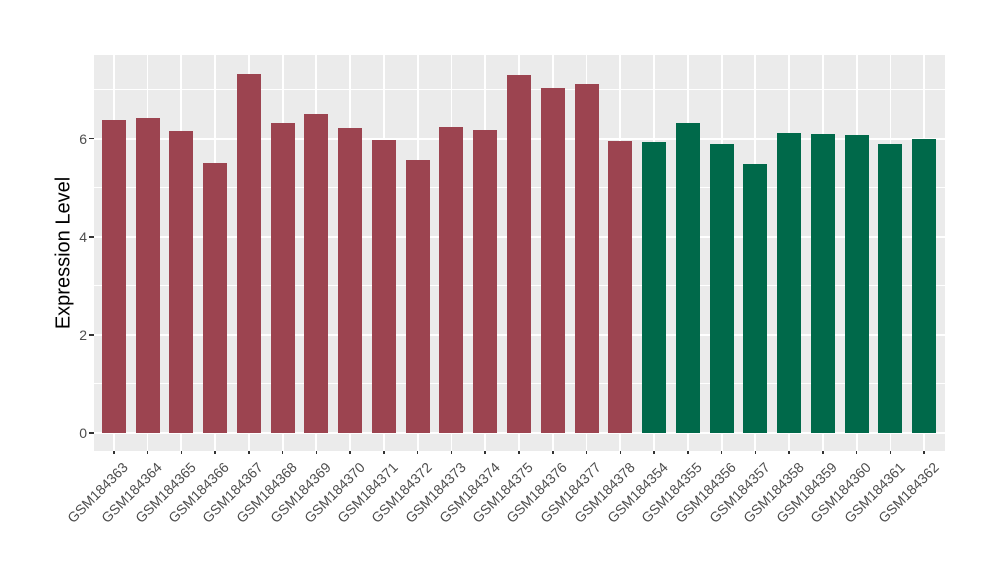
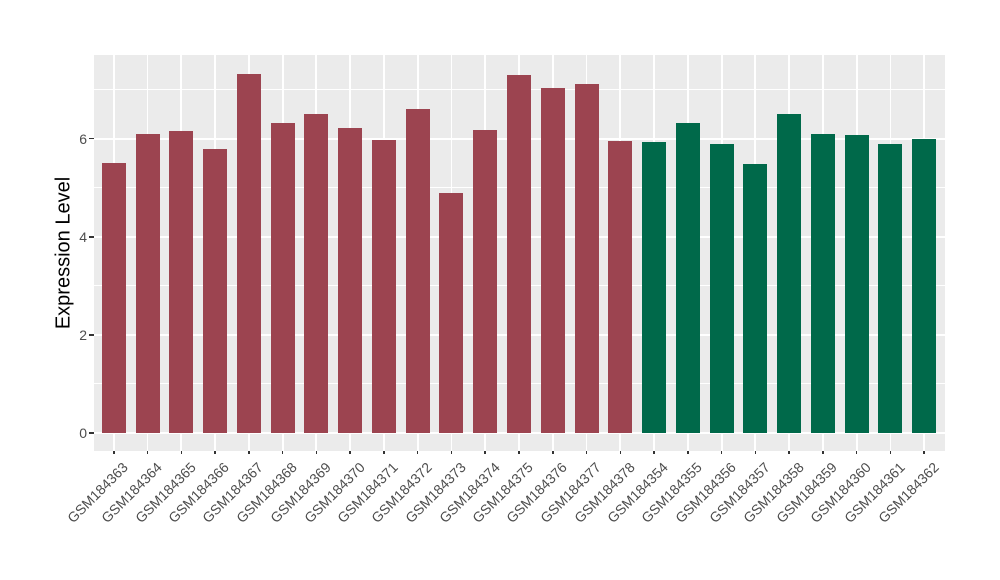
GSM184363: 6.4 -> 5.5
GSM184364: 6.4 -> 6.1
GSM184366: 5.5 -> 5.8
GSM184372: 5.6 -> 6.6
GSM184373: 6.2 -> 4.9
GSM184358: 6.1 -> 6.5
